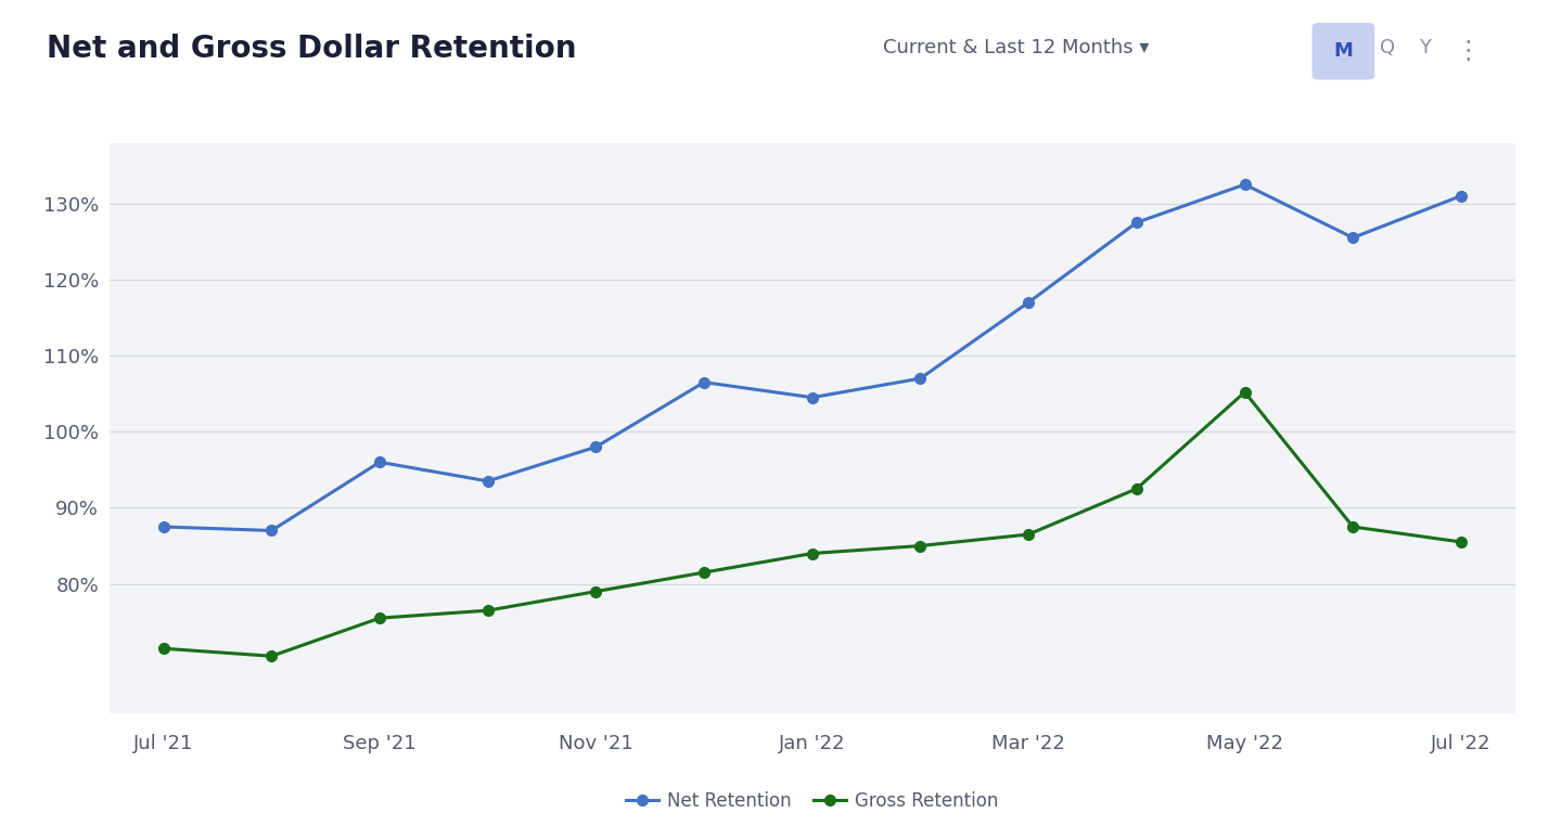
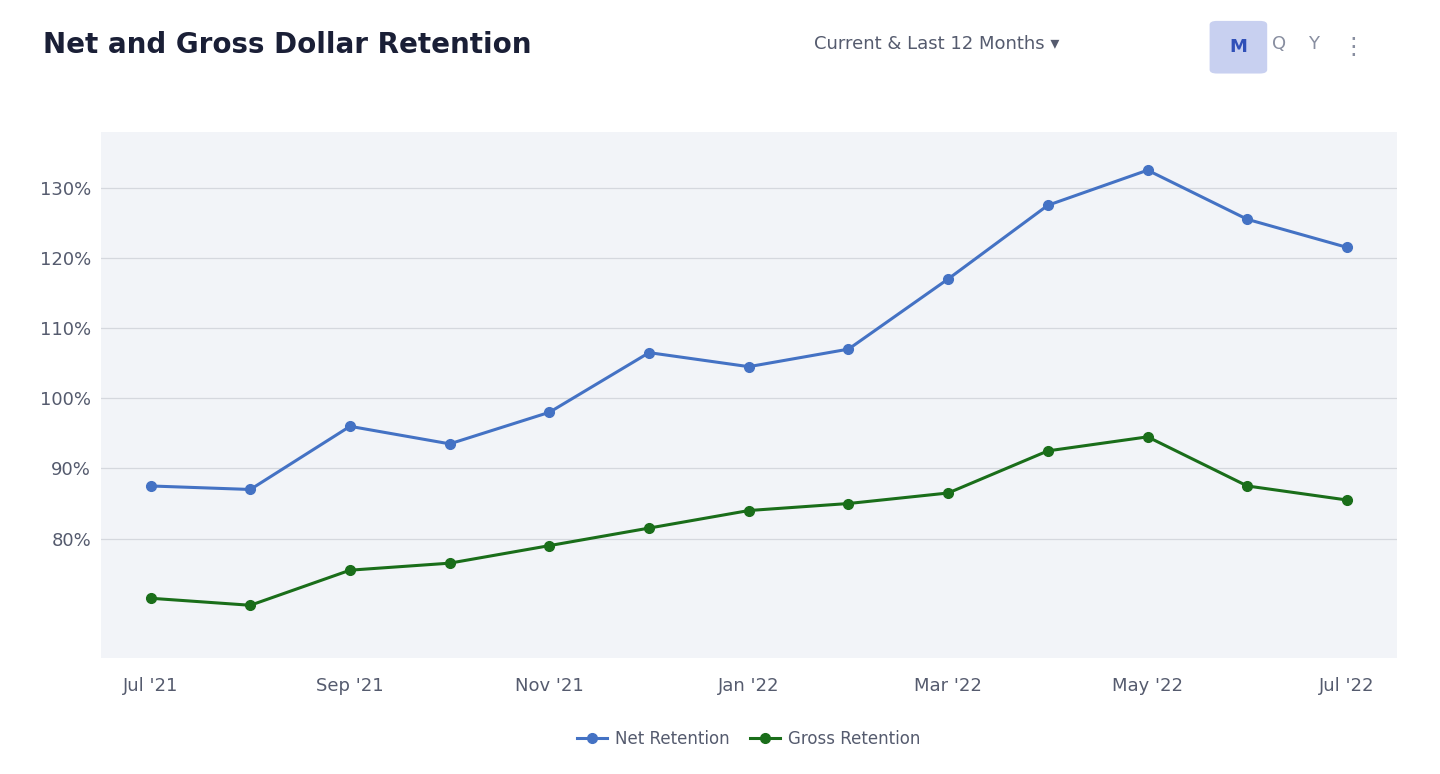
Gross Retention/May '22: 105.2% -> 94.5%
Net Retention/Jul '22: 131.0% -> 121.5%
